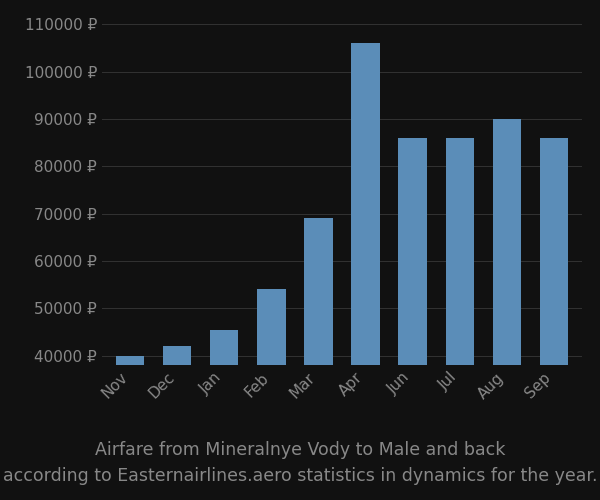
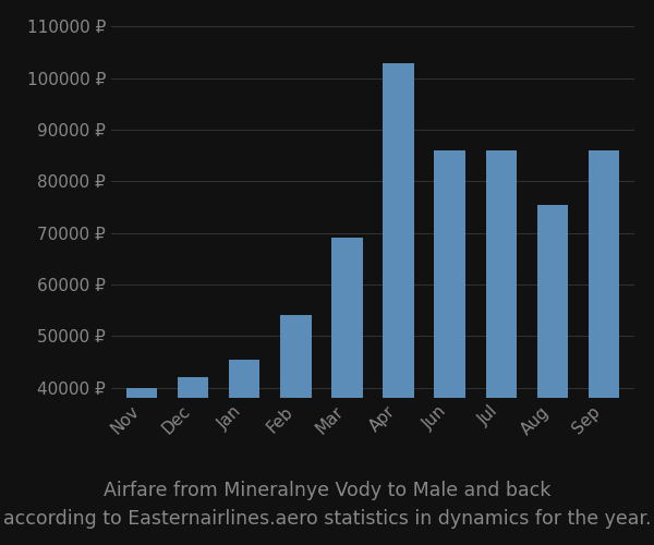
Apr: 106000 ₽ -> 103000 ₽
Aug: 90000 ₽ -> 75500 ₽
